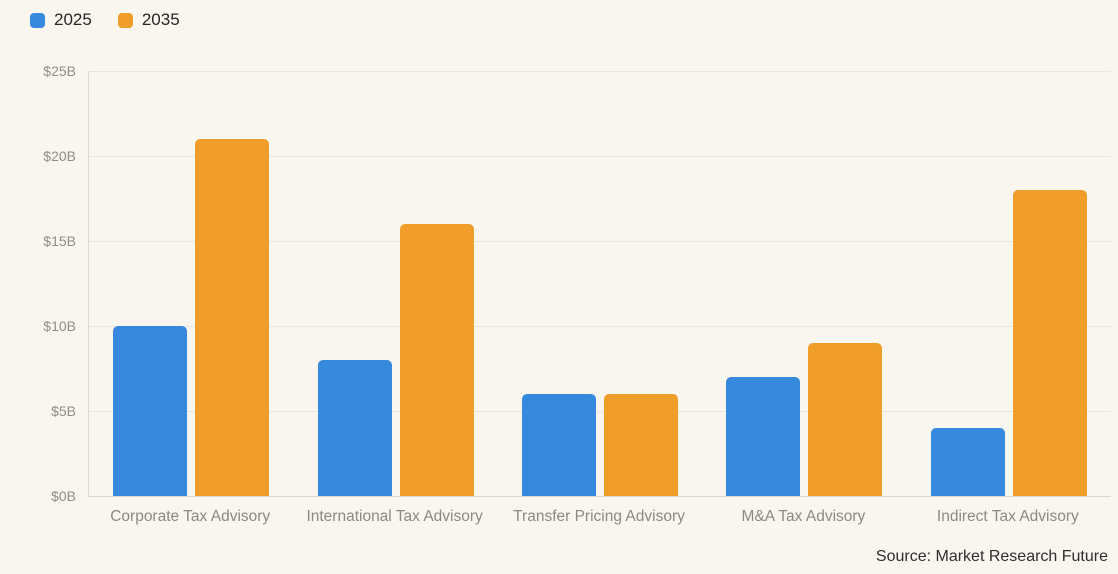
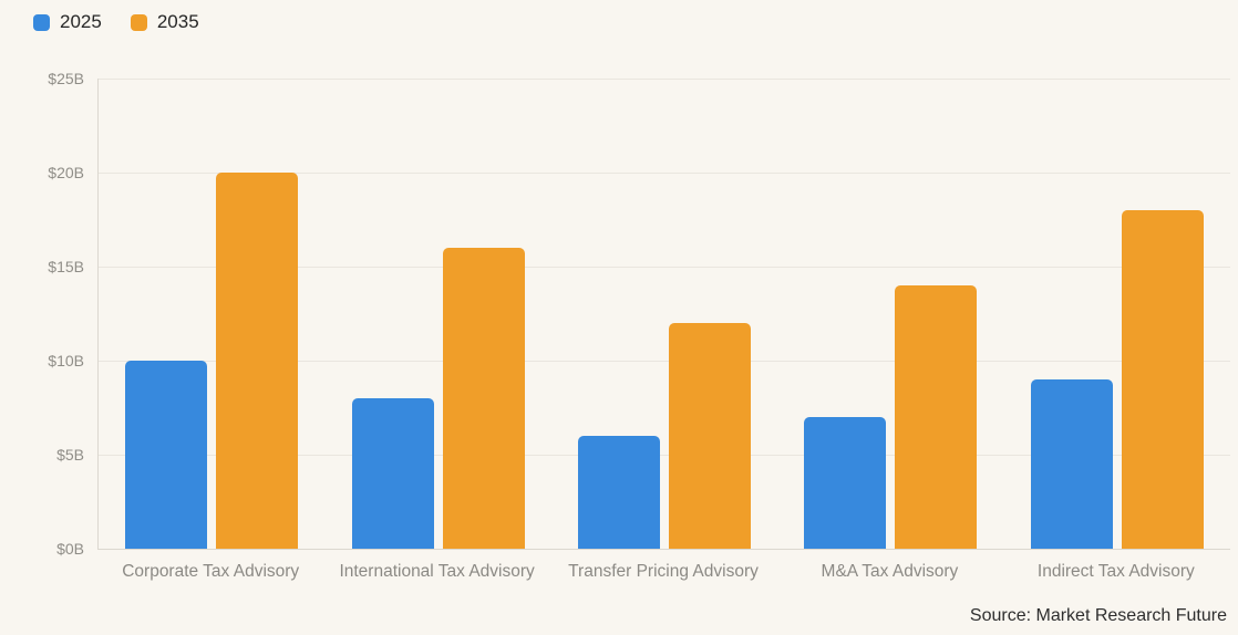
2035/Corporate Tax Advisory: $21B -> $20B
2035/Transfer Pricing Advisory: $6B -> $12B
2035/M&A Tax Advisory: $9B -> $14B
2025/Indirect Tax Advisory: $4B -> $9B
